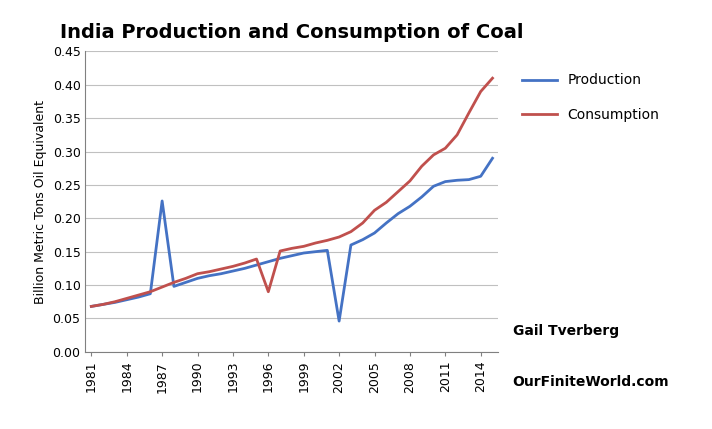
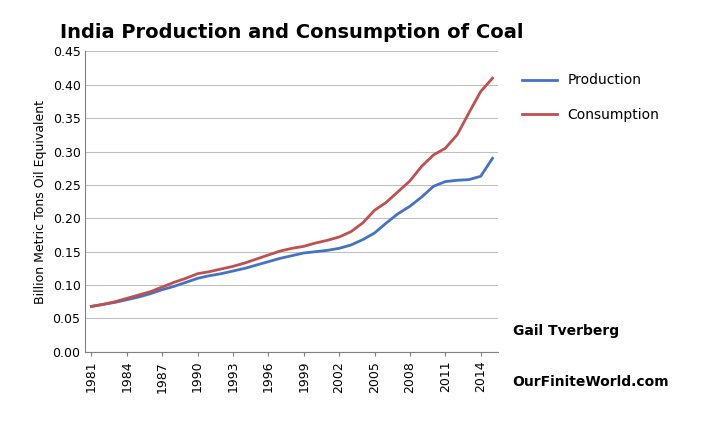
Production/1987: 0.226 -> 0.093
Consumption/1996: 0.090 -> 0.145
Production/2002: 0.046 -> 0.155
